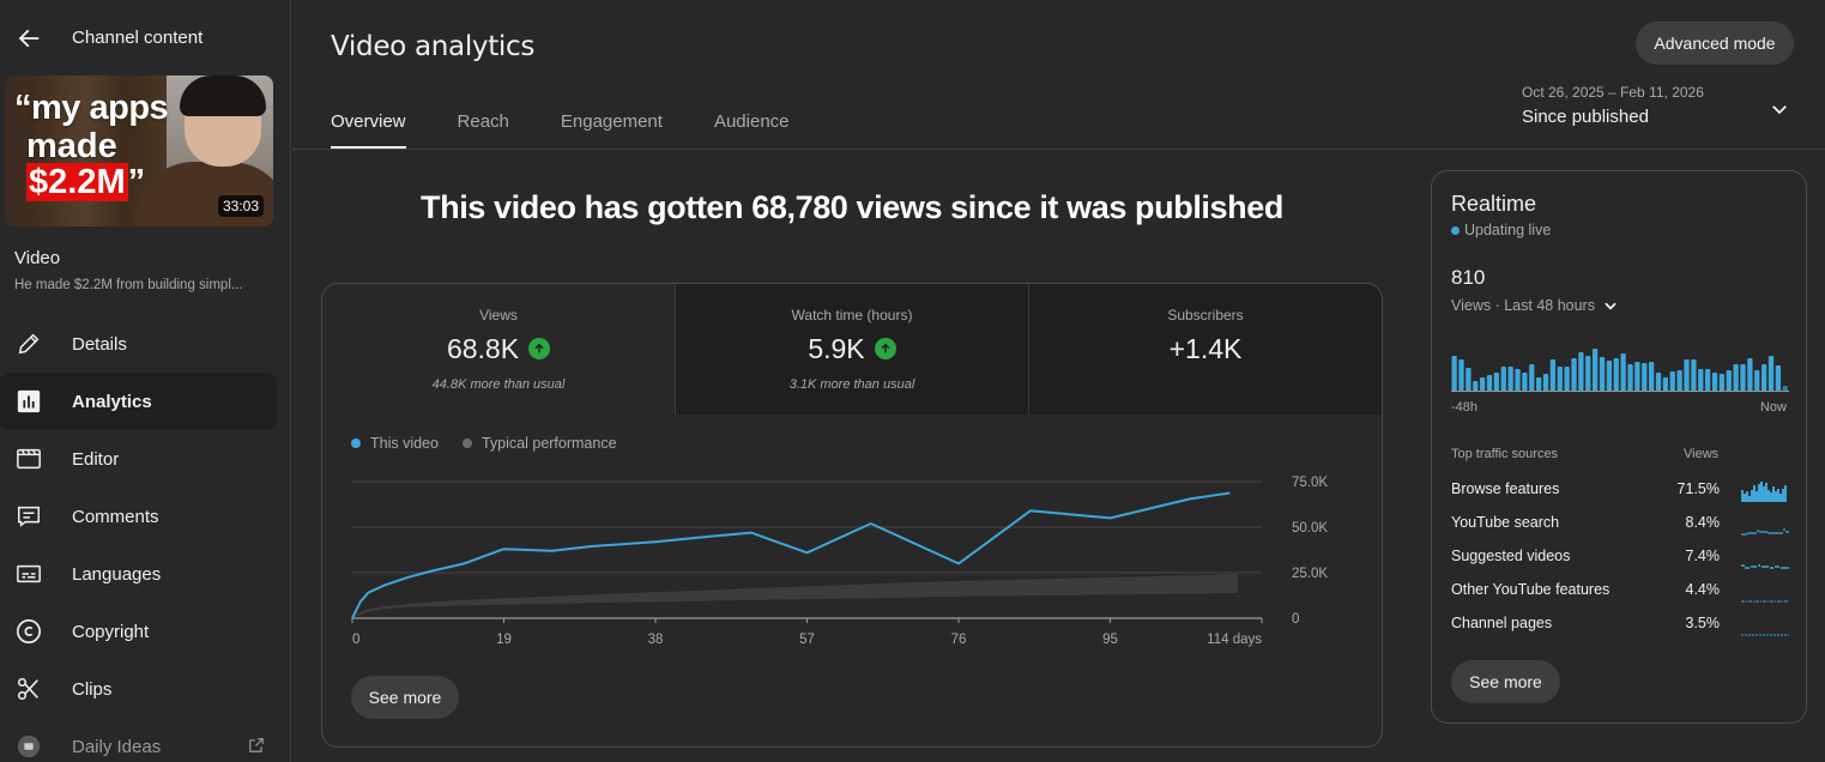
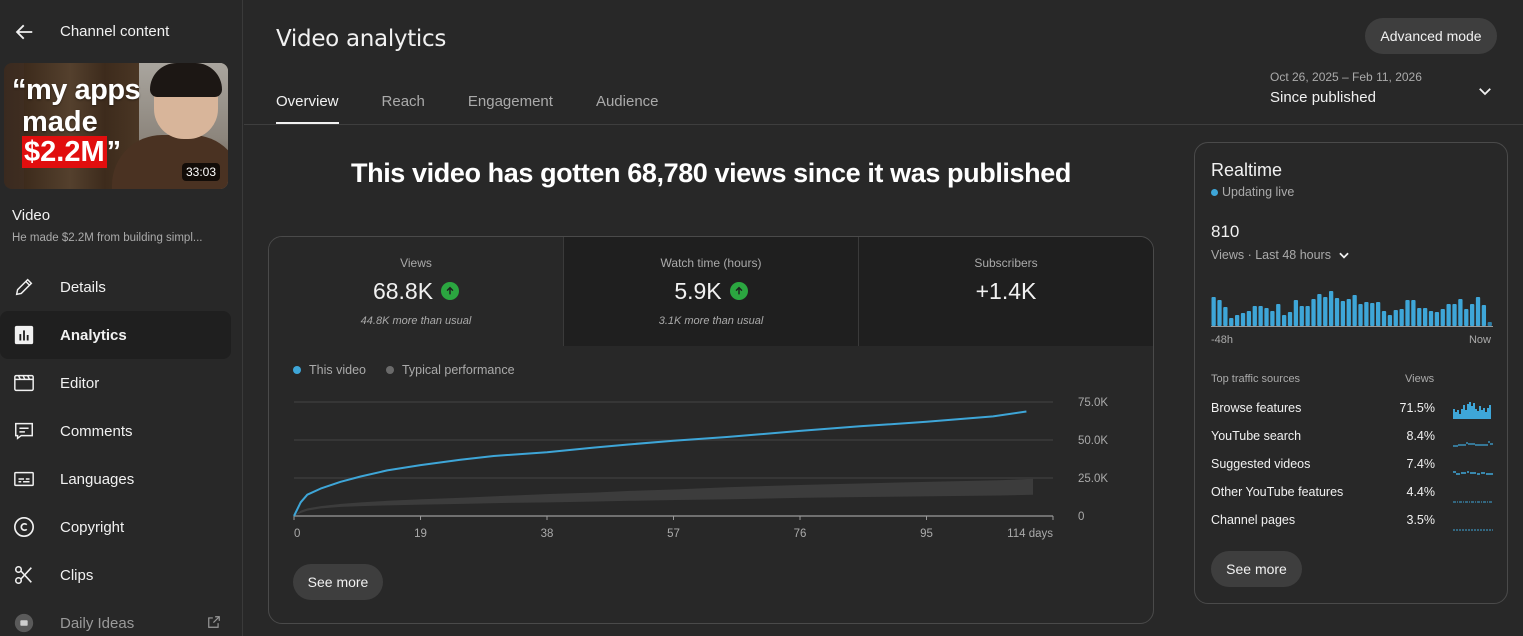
This video/19: 38K -> 34K
This video/57: 36K -> 50K
This video/76: 30K -> 56K
This video/95: 55K -> 62K
